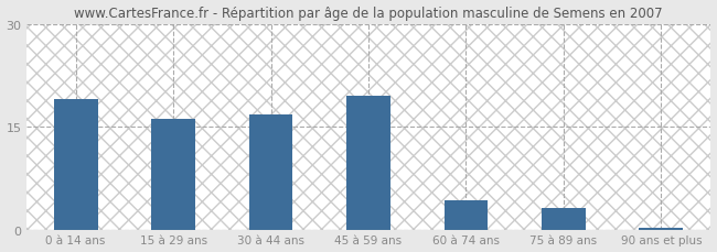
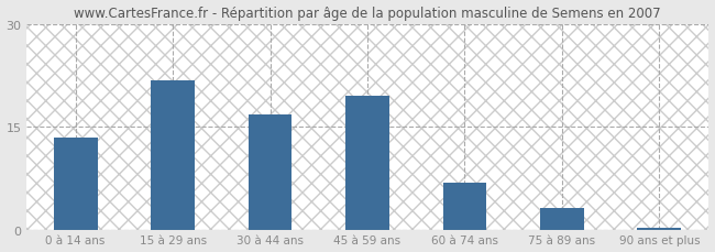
0 à 14 ans: 19.0 -> 13.4
15 à 29 ans: 16.2 -> 21.8
60 à 74 ans: 4.2 -> 6.8
